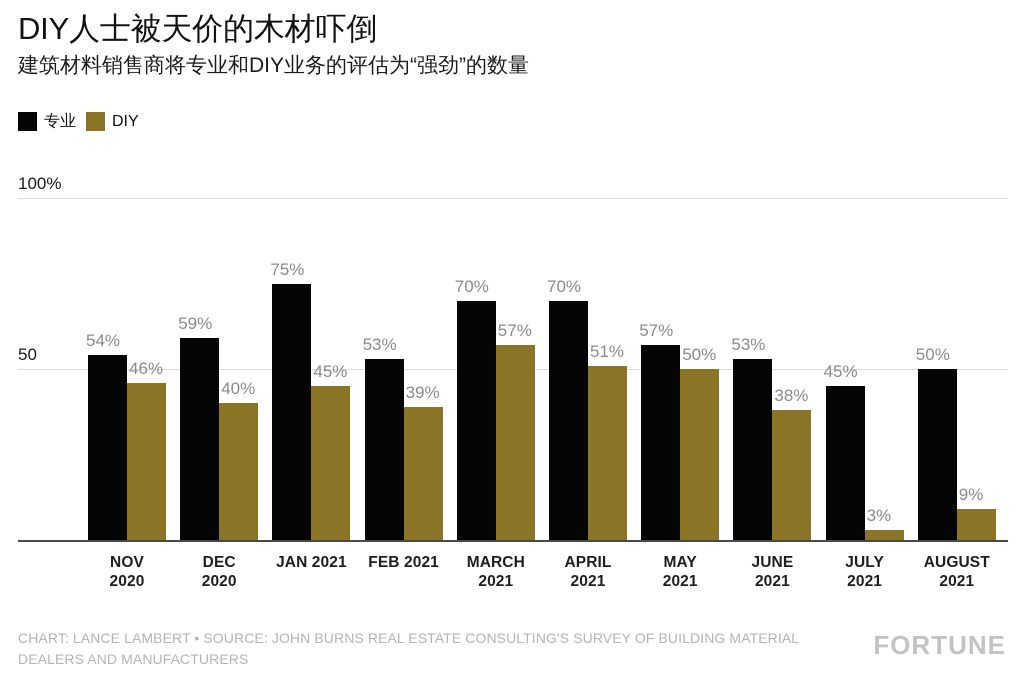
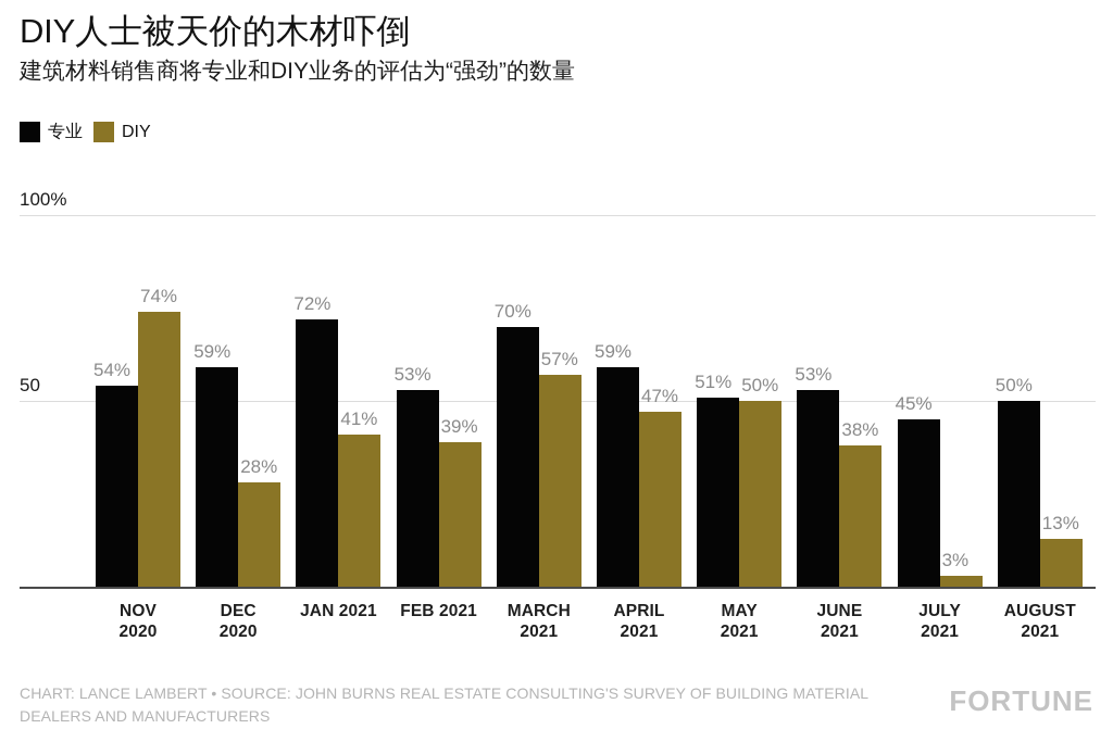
DIY/NOV 2020: 46% -> 74%
DIY/DEC 2020: 40% -> 28%
专业/JAN 2021: 75% -> 72%
DIY/JAN 2021: 45% -> 41%
专业/APRIL 2021: 70% -> 59%
DIY/APRIL 2021: 51% -> 47%
专业/MAY 2021: 57% -> 51%
DIY/AUGUST 2021: 9% -> 13%
